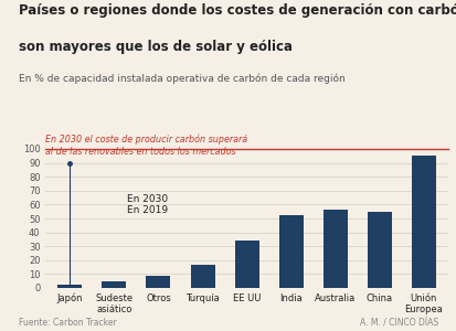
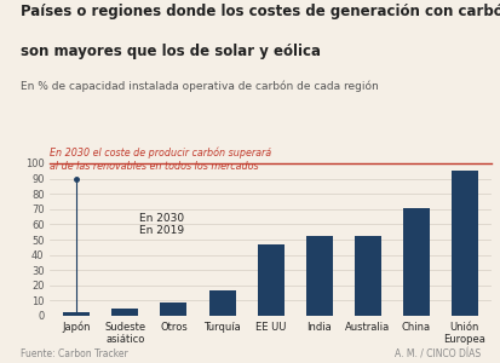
EE UU: 34 -> 47
Australia: 56 -> 52
China: 55 -> 71
